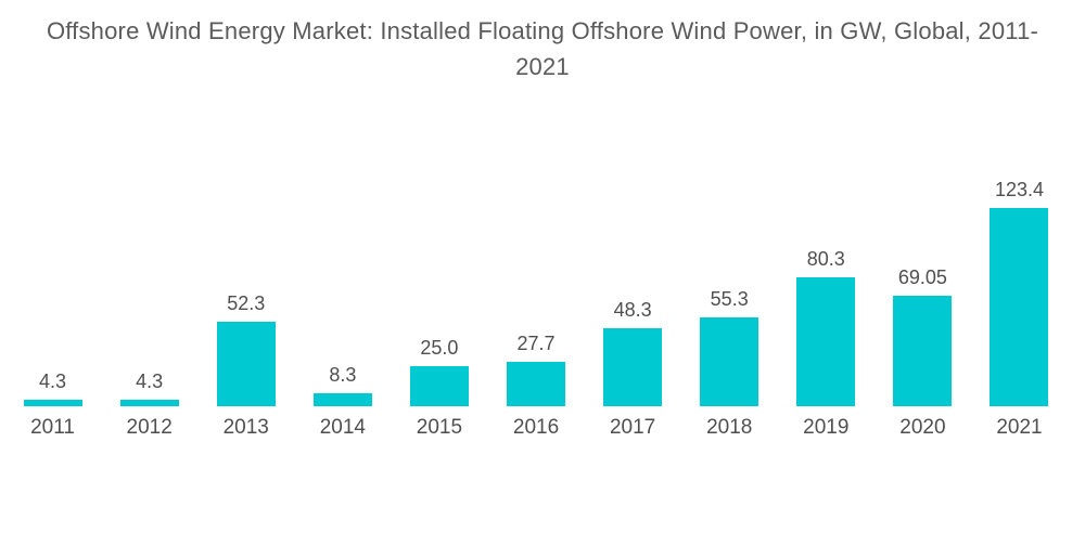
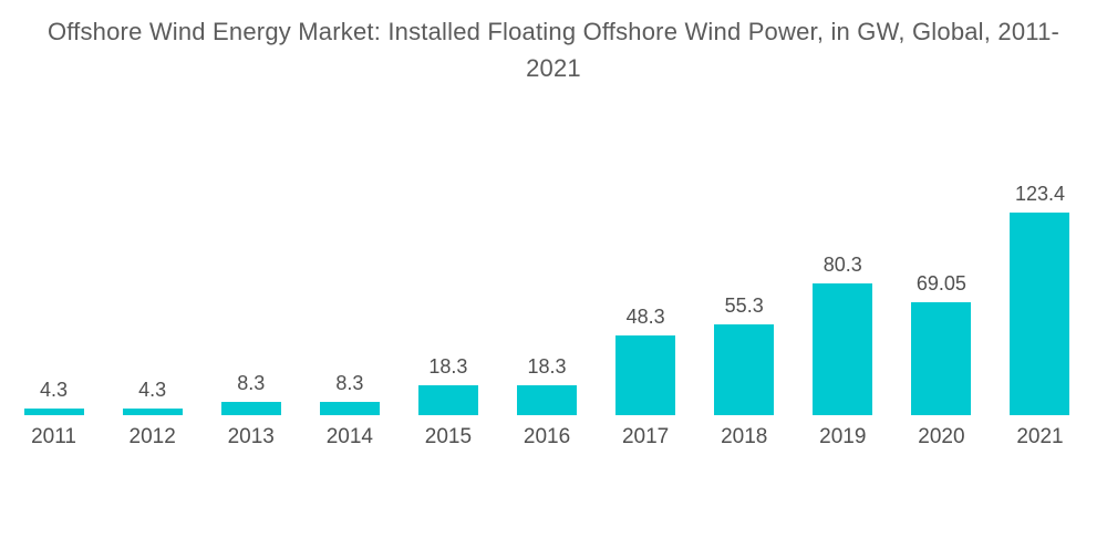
2013: 52.3 -> 8.3
2015: 25.0 -> 18.3
2016: 27.7 -> 18.3
